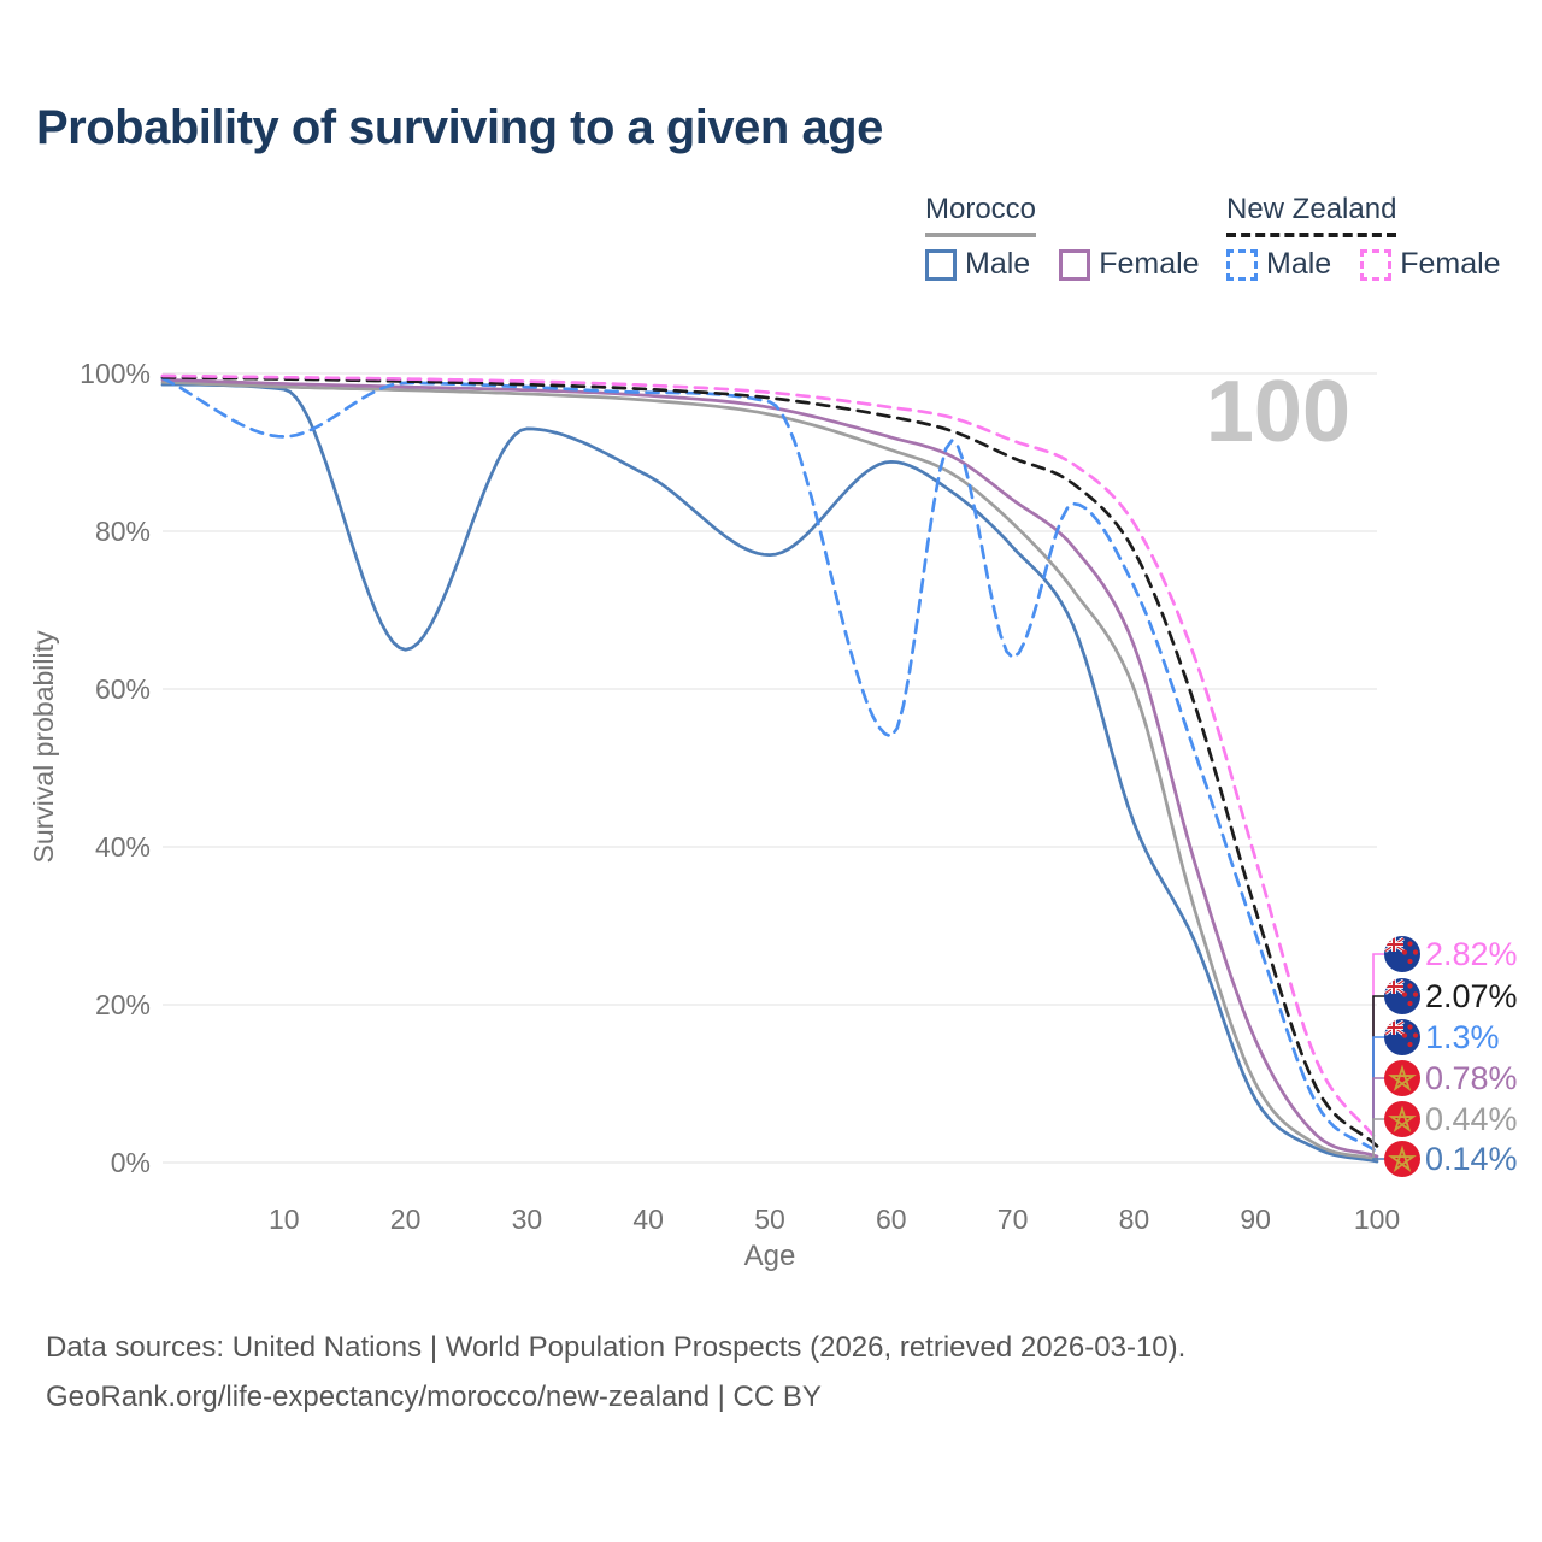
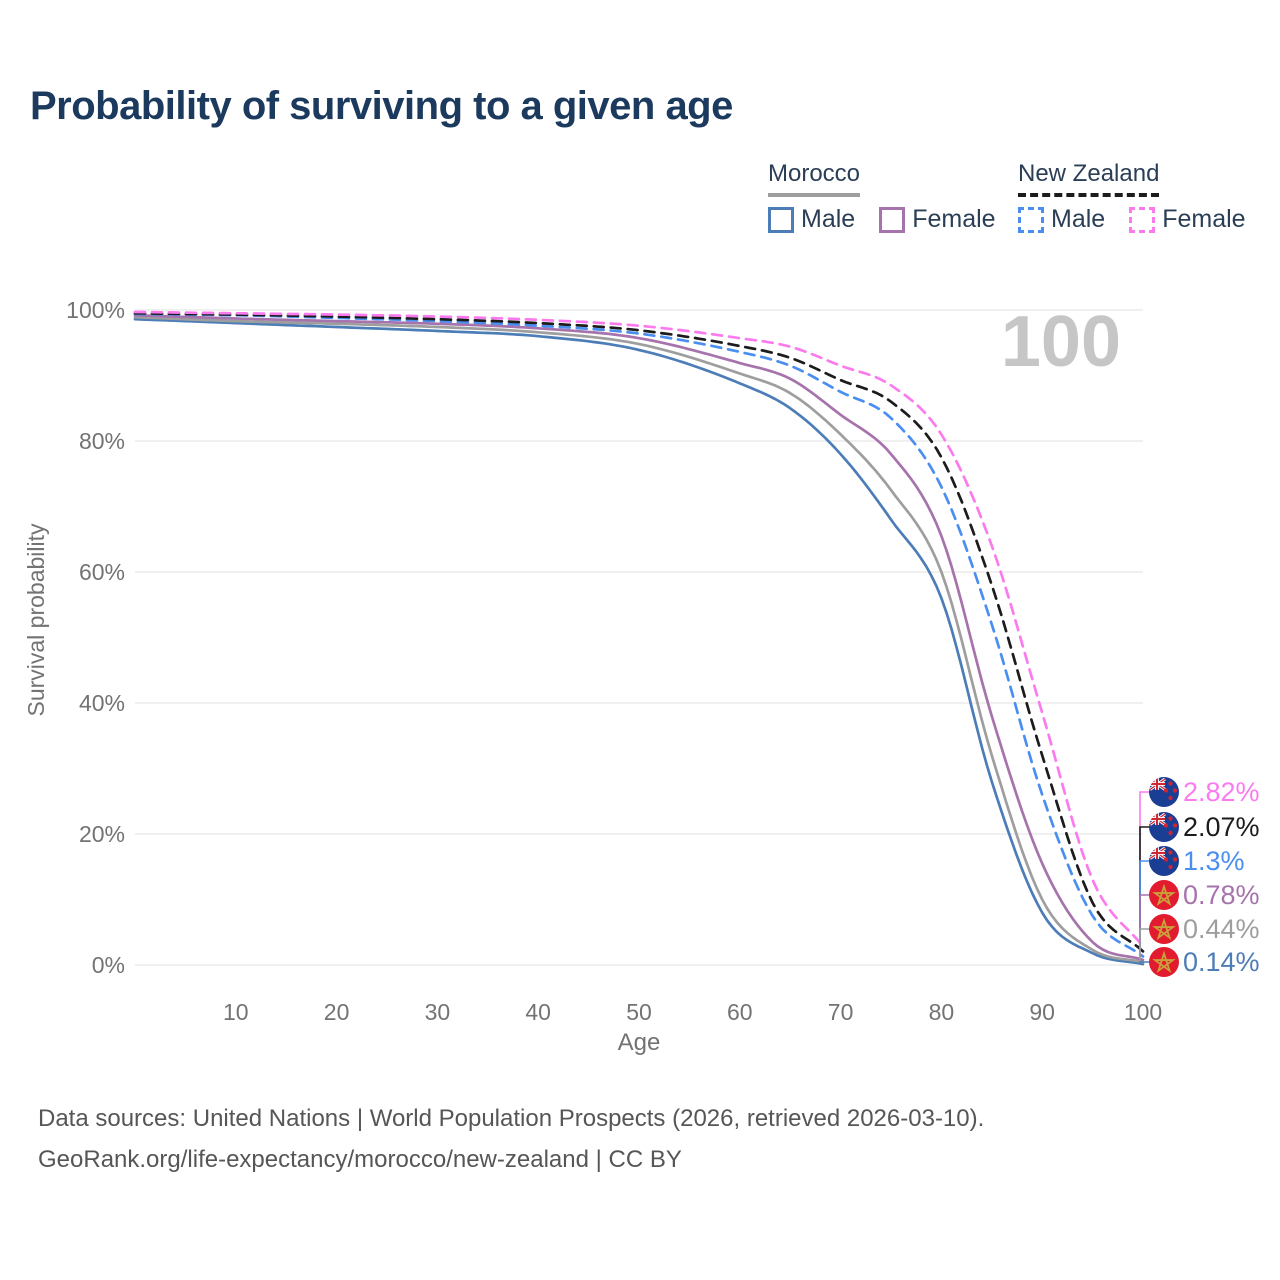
New Zealand Male/10: 92% -> 99%
Morocco Male/20: 65% -> 97%
Morocco Male/30: 93% -> 97%
Morocco Male/40: 87% -> 96%
Morocco Male/50: 77% -> 94%
New Zealand Male/60: 54% -> 94%
New Zealand Male/70: 64% -> 88%
Morocco Male/80: 43% -> 56%
New Zealand Male/90: 29% -> 26%
